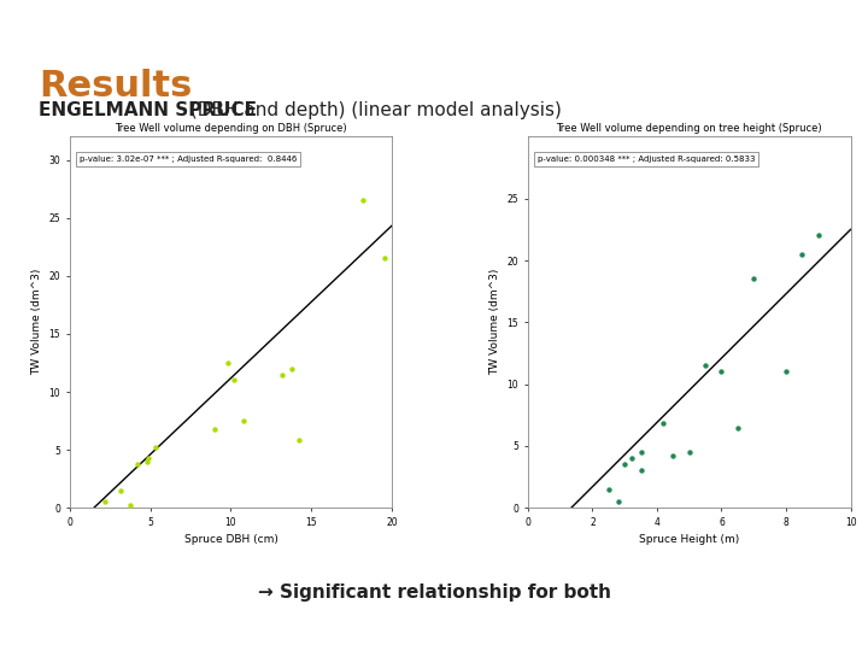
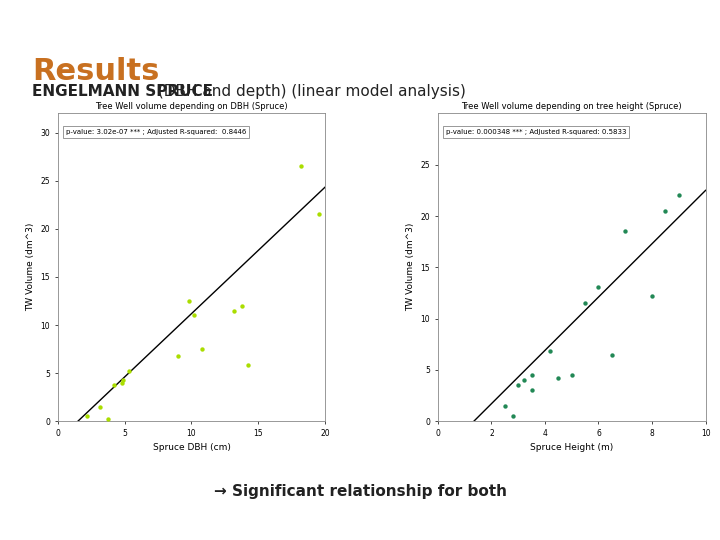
Tree Well volume depending on tree height (Spruce)/6: 11.0 -> 13.1
Tree Well volume depending on tree height (Spruce)/8: 11.0 -> 12.2
